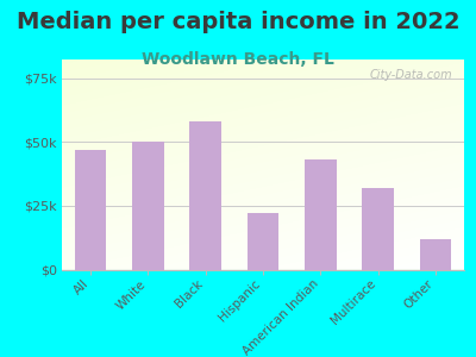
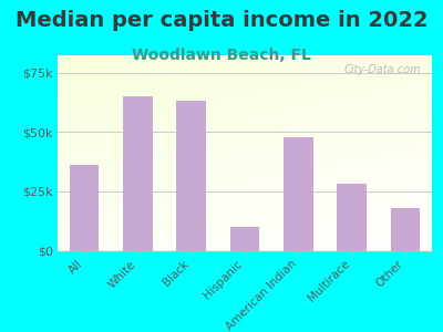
All: $47k -> $36k
White: $50k -> $65k
Black: $58k -> $63k
Hispanic: $22k -> $10k
American Indian: $43k -> $48k
Multirace: $32k -> $28k
Other: $12k -> $18k
